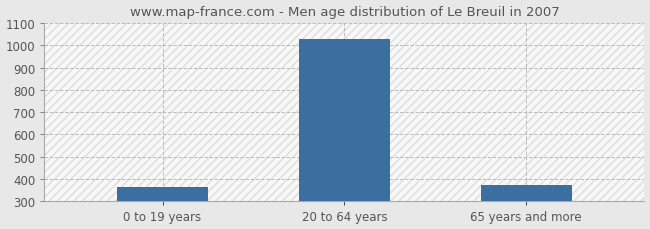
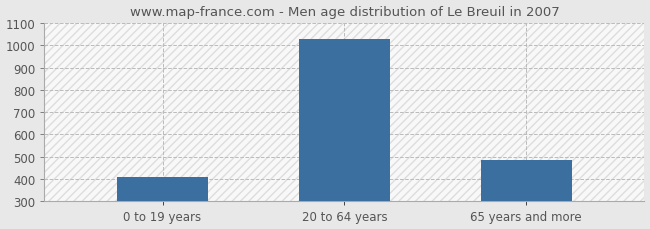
0 to 19 years: 365 -> 410
65 years and more: 375 -> 485
